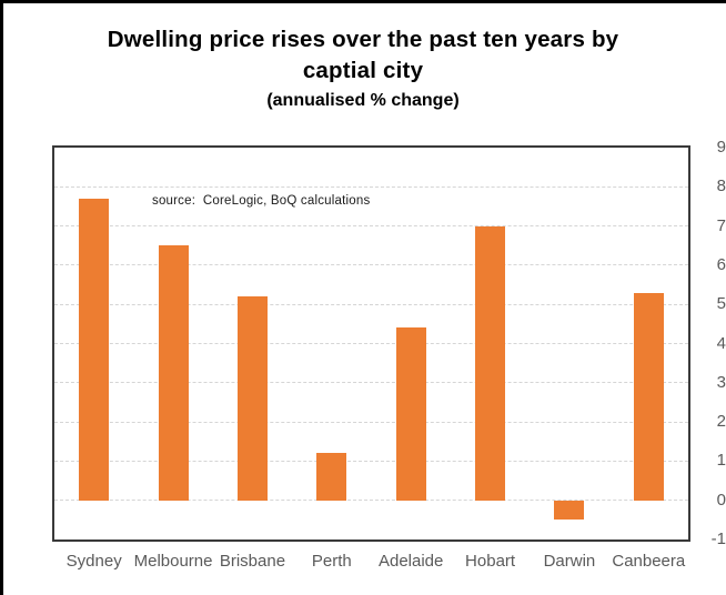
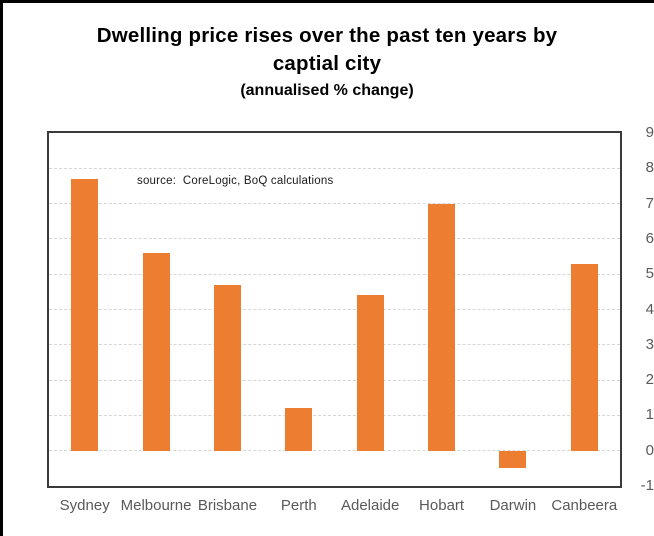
Melbourne: 6.5 -> 5.6
Brisbane: 5.2 -> 4.7
